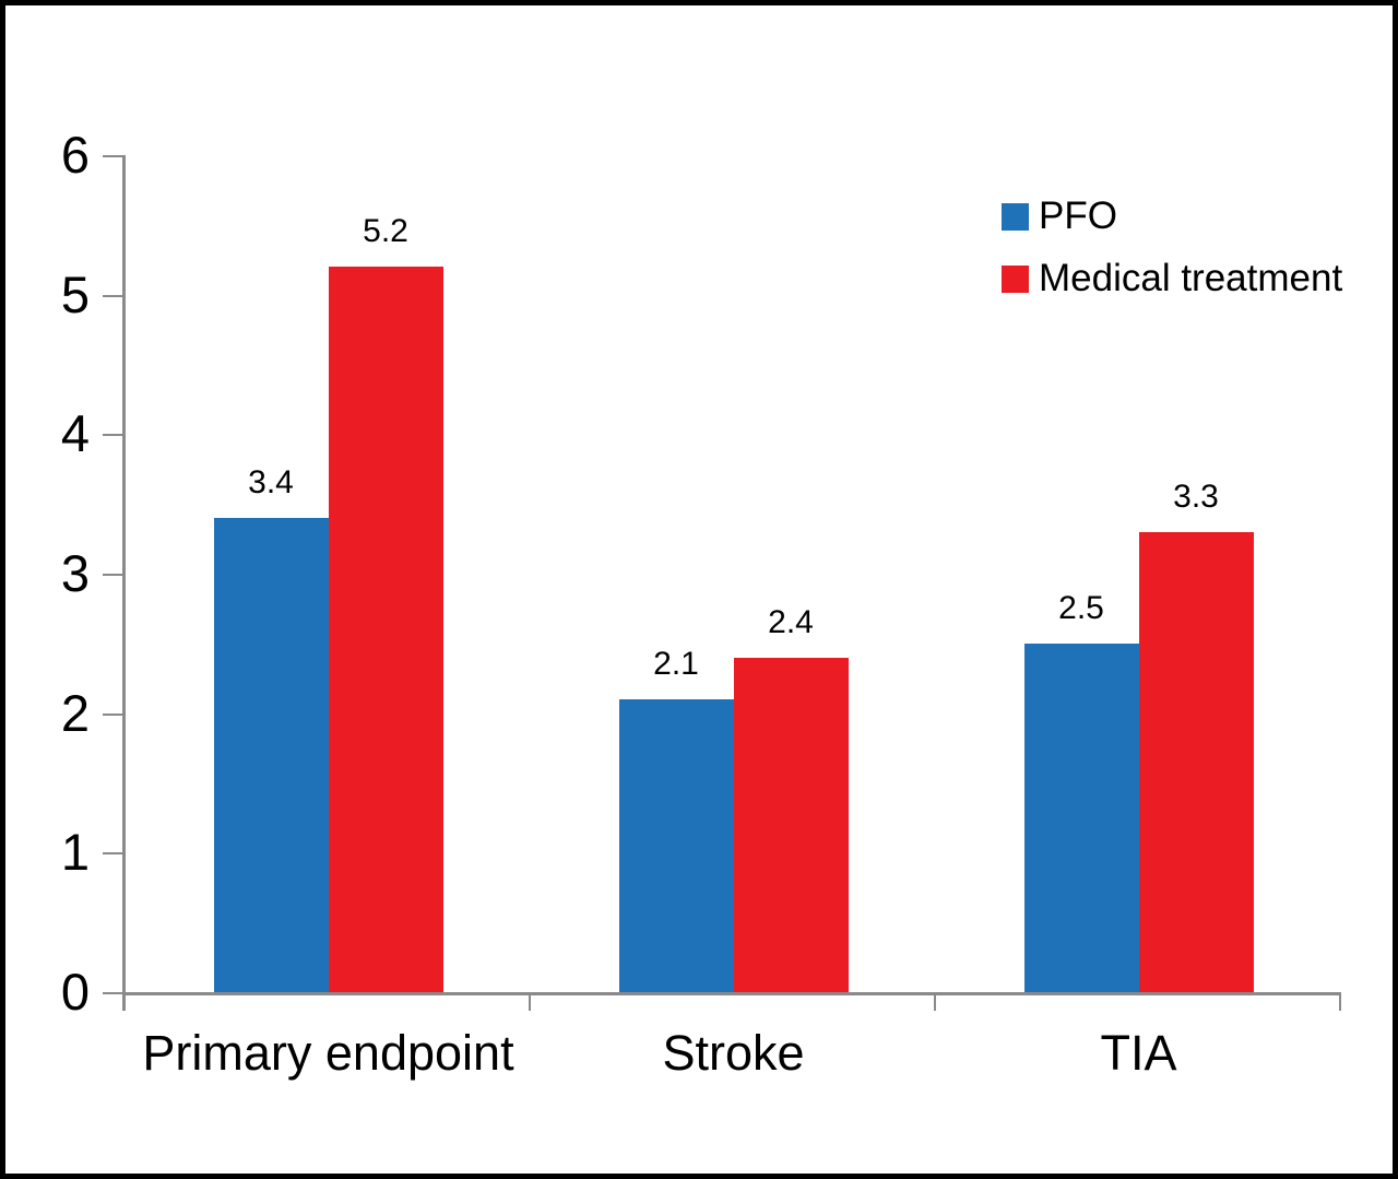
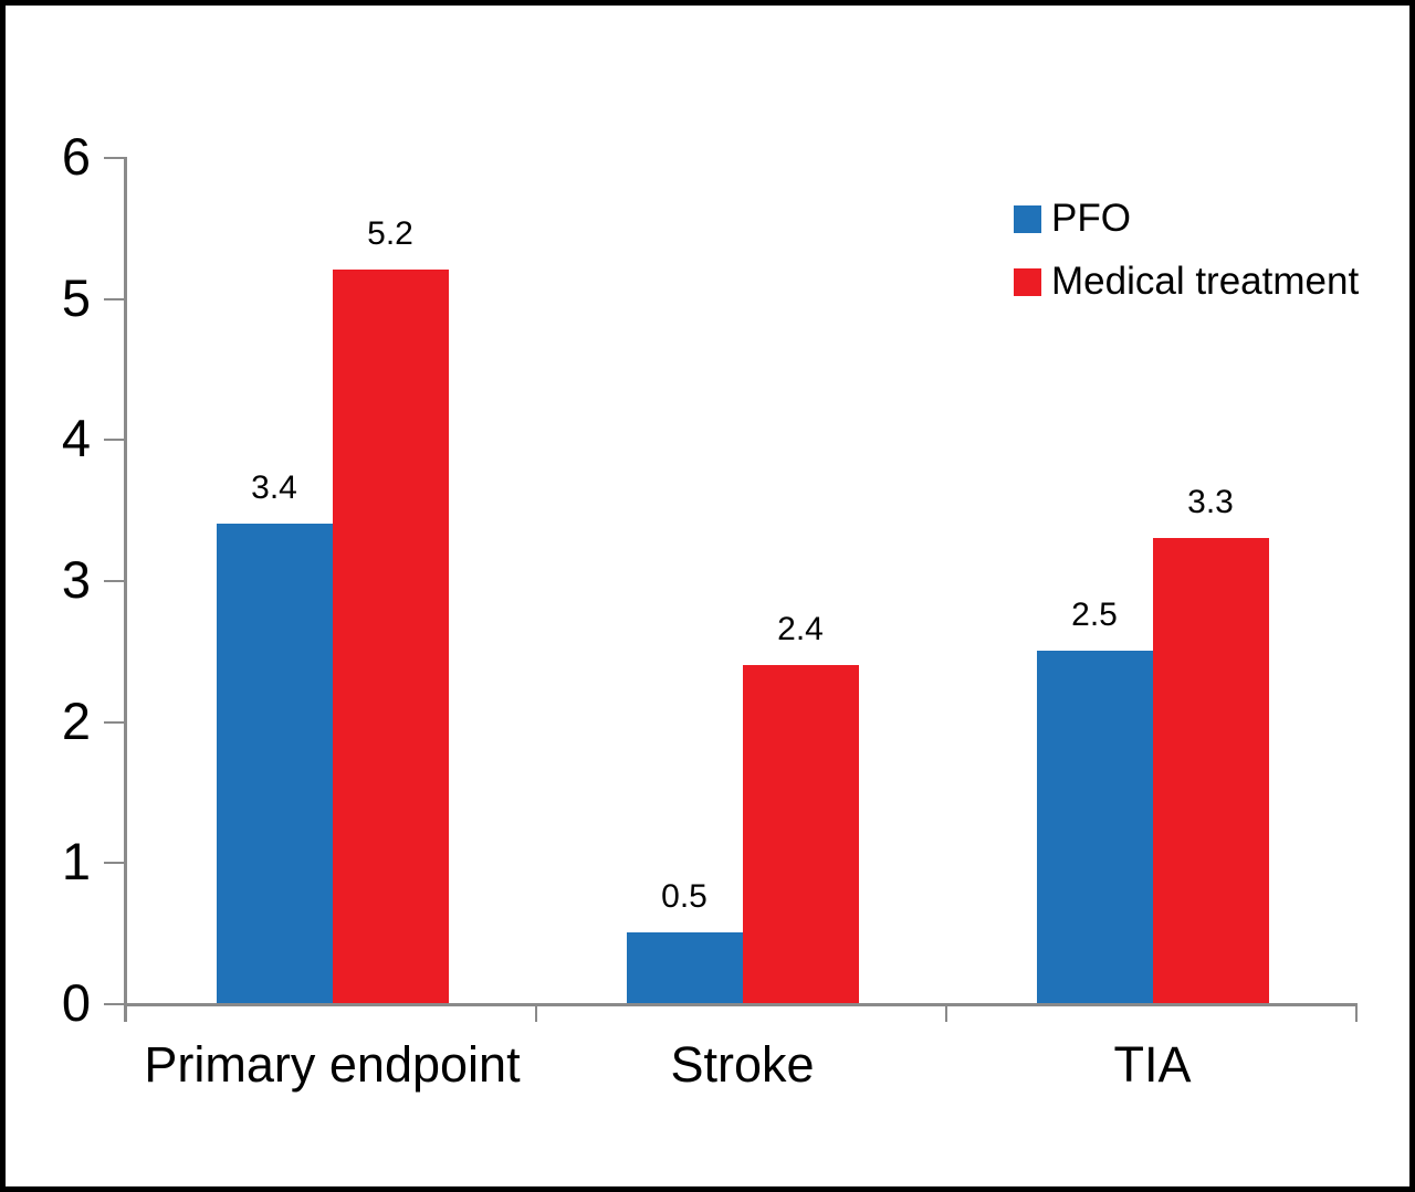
PFO/Stroke: 2.1 -> 0.5
